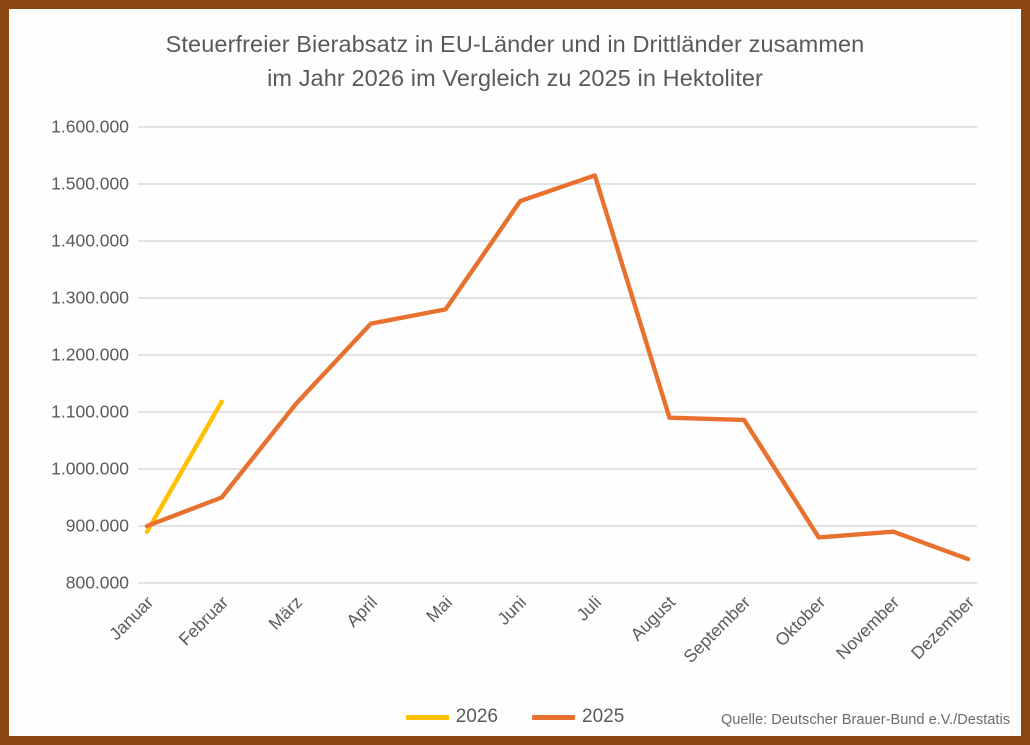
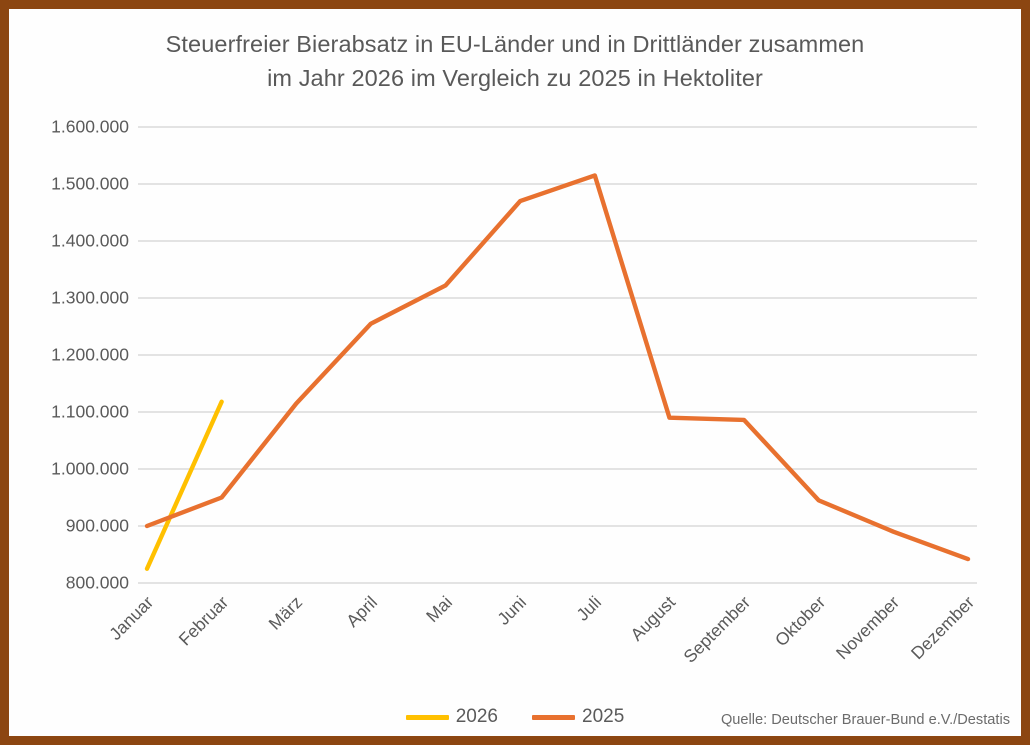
2026/Januar: 890000 -> 820000
2025/Mai: 1280000 -> 1320000
2025/Oktober: 880000 -> 940000
